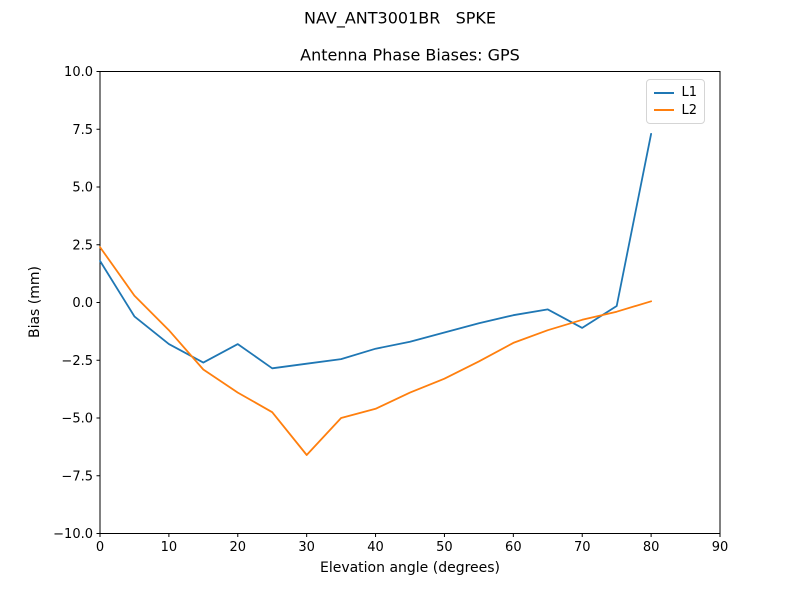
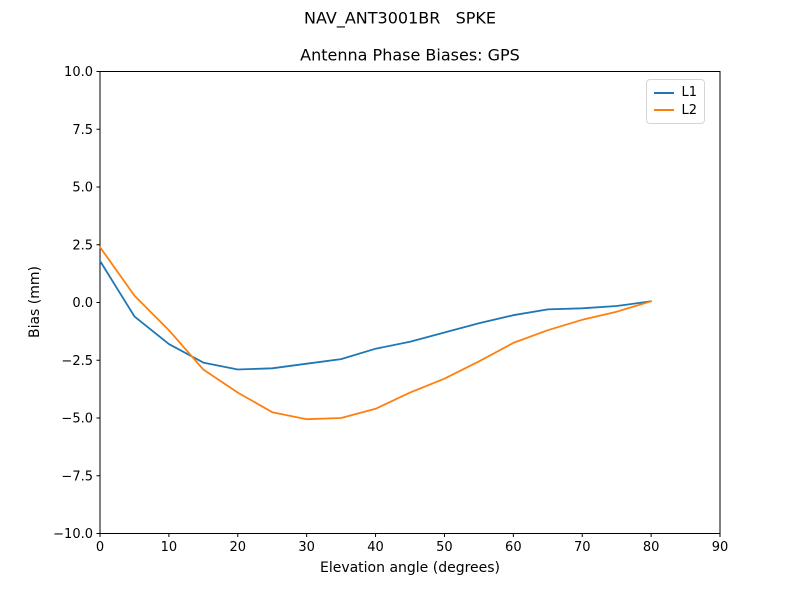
L1/20: -1.8 -> -2.9
L2/30: -6.6 -> -5.0
L1/70: -1.1 -> -0.2
L1/80: 7.3 -> 0.1
